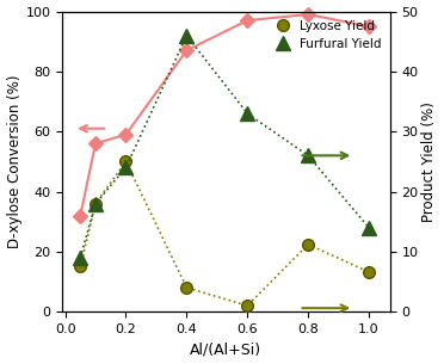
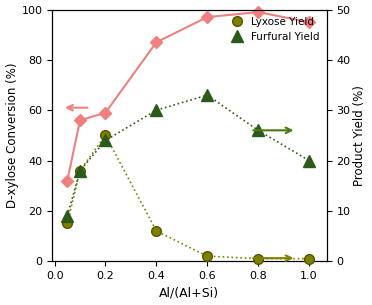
Lyxose Yield/0.4: 4.0 -> 6.0
Furfural Yield/0.4: 46 -> 30
Lyxose Yield/0.8: 11.2 -> 0.5
Lyxose Yield/1.0: 6.6 -> 0.5
Furfural Yield/1.0: 14 -> 20
